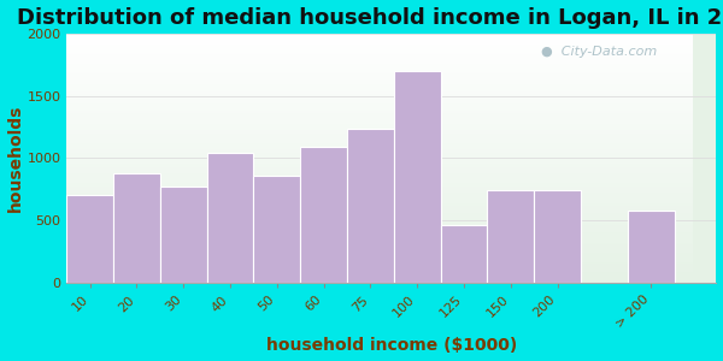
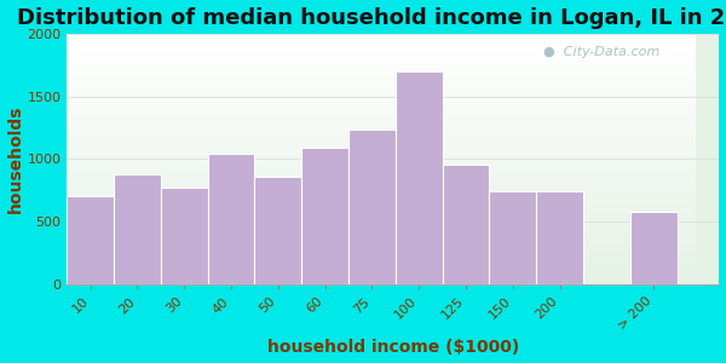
125: 460 -> 960
